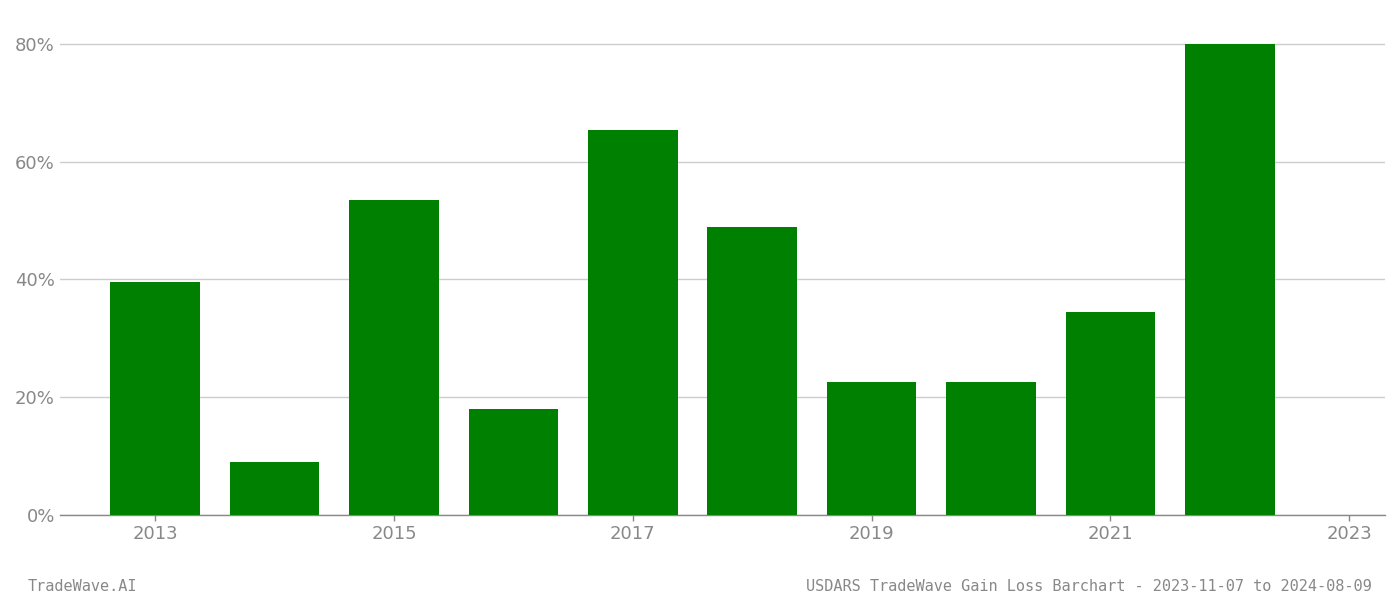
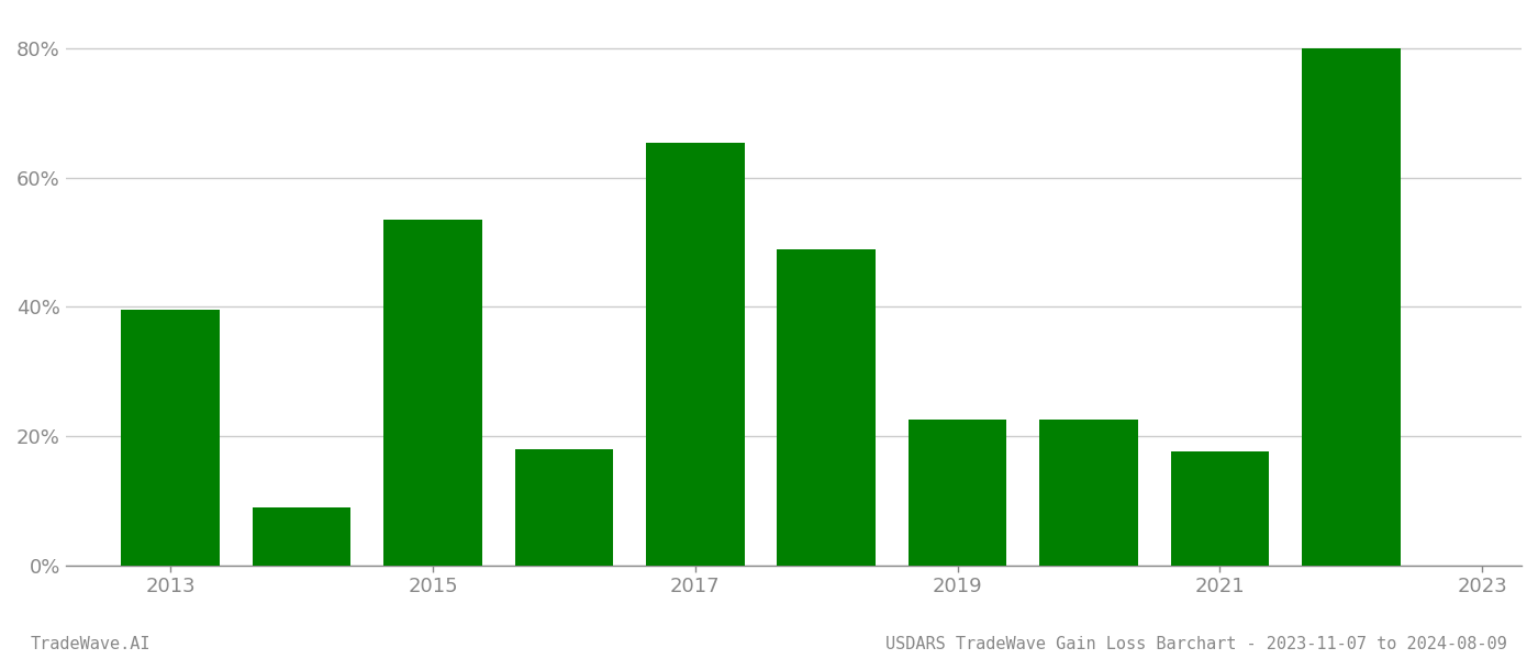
2021: 34.5% -> 17.6%
